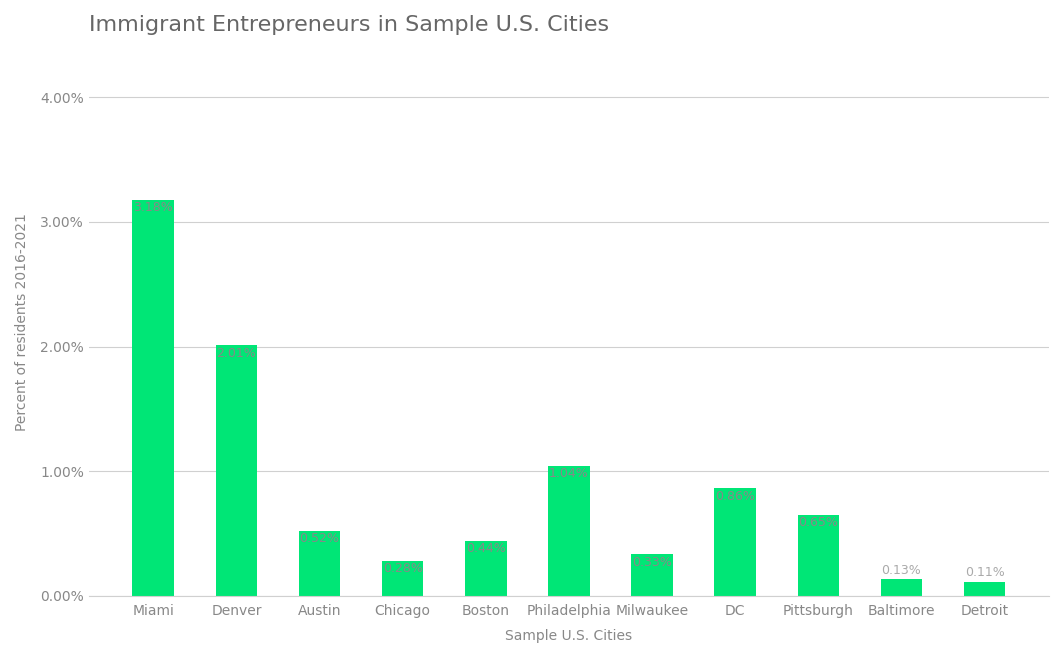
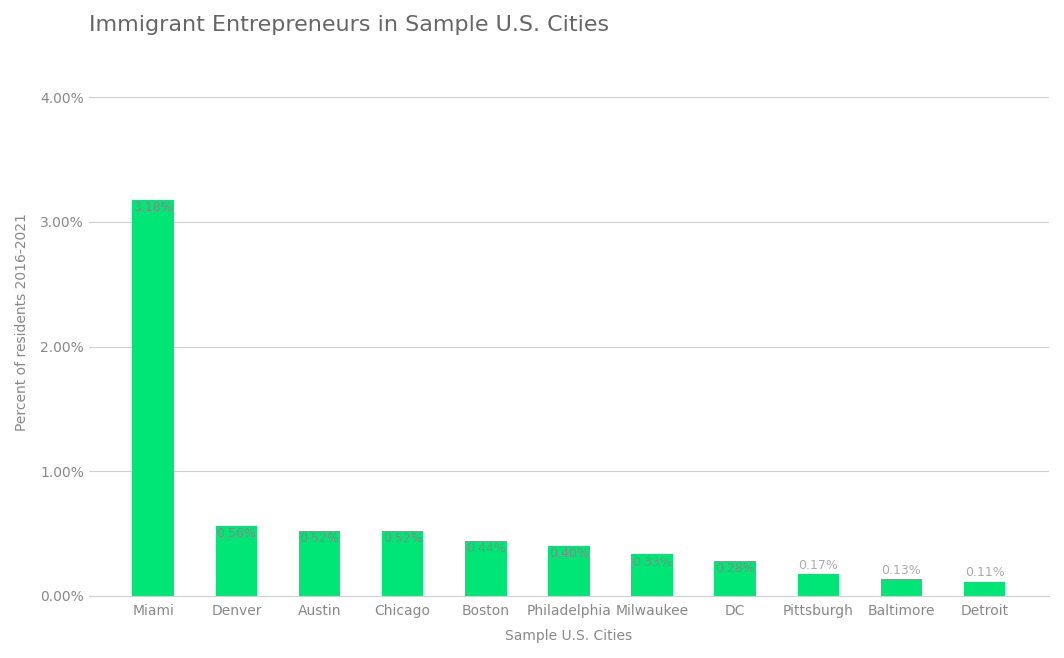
Denver: 2.01% -> 0.56%
Chicago: 0.28% -> 0.52%
Philadelphia: 1.04% -> 0.40%
DC: 0.86% -> 0.28%
Pittsburgh: 0.65% -> 0.17%
